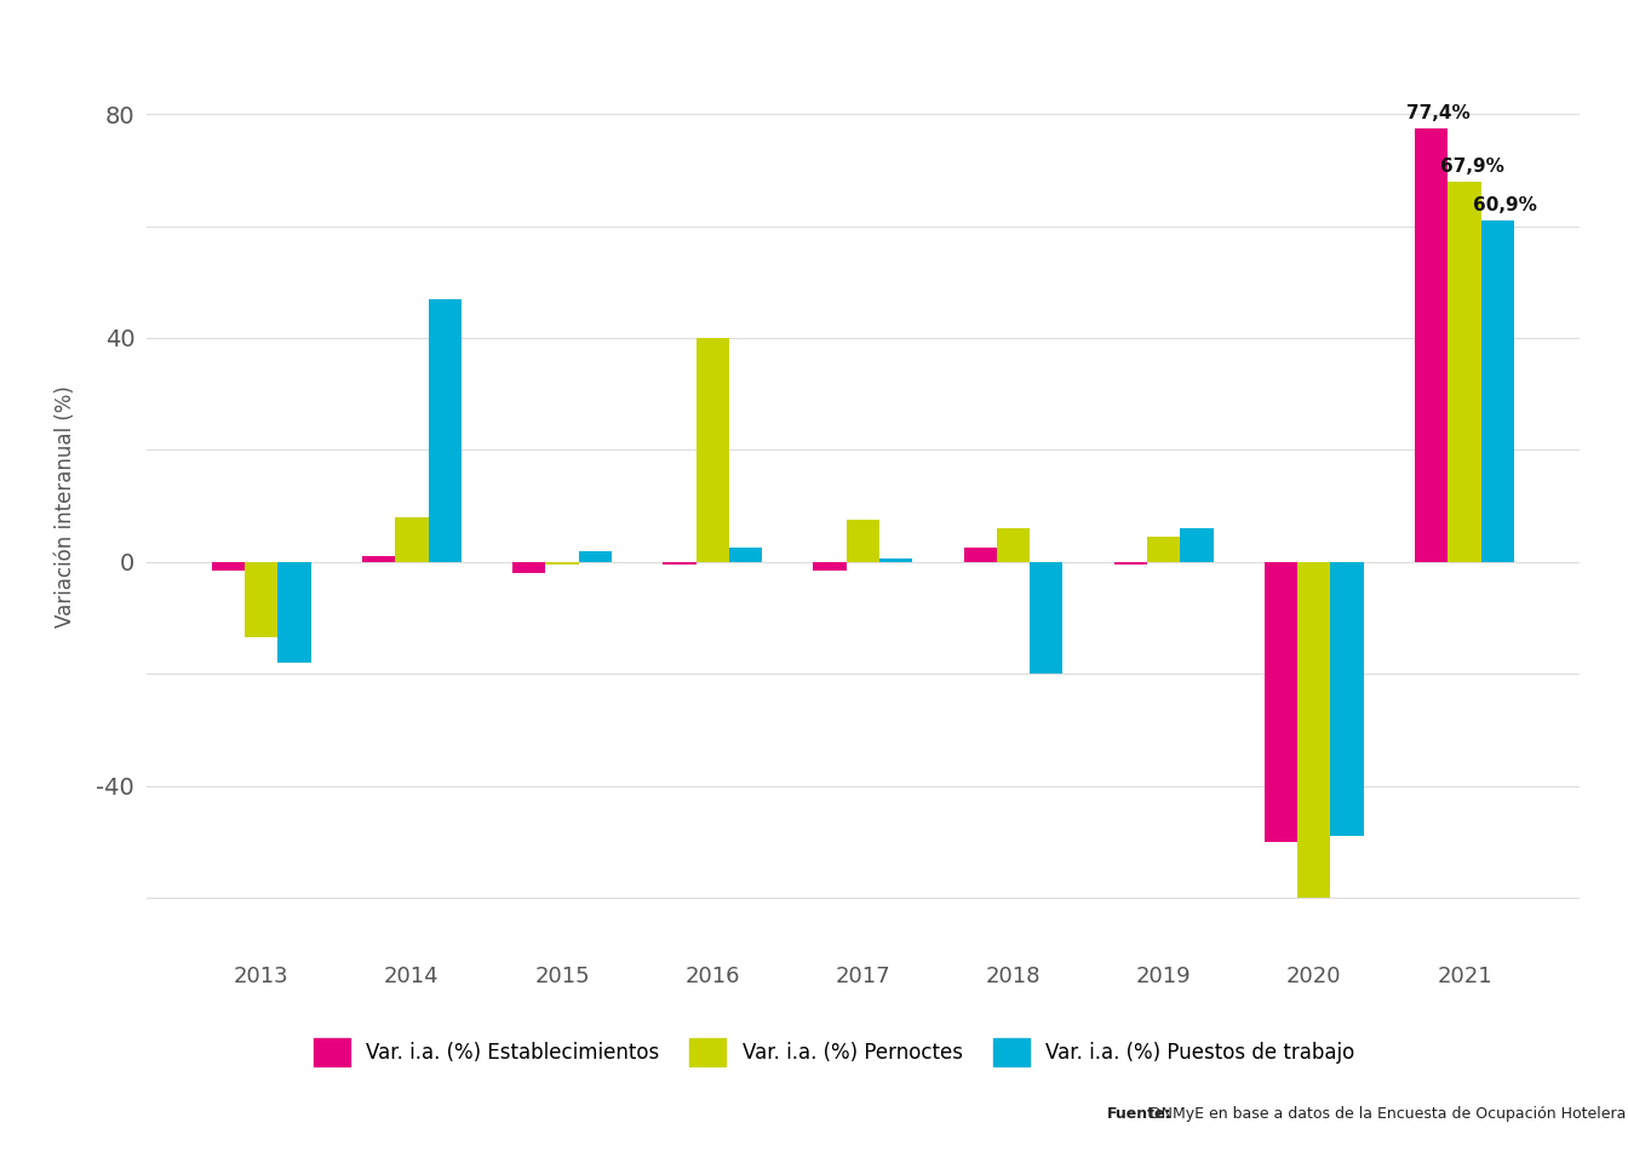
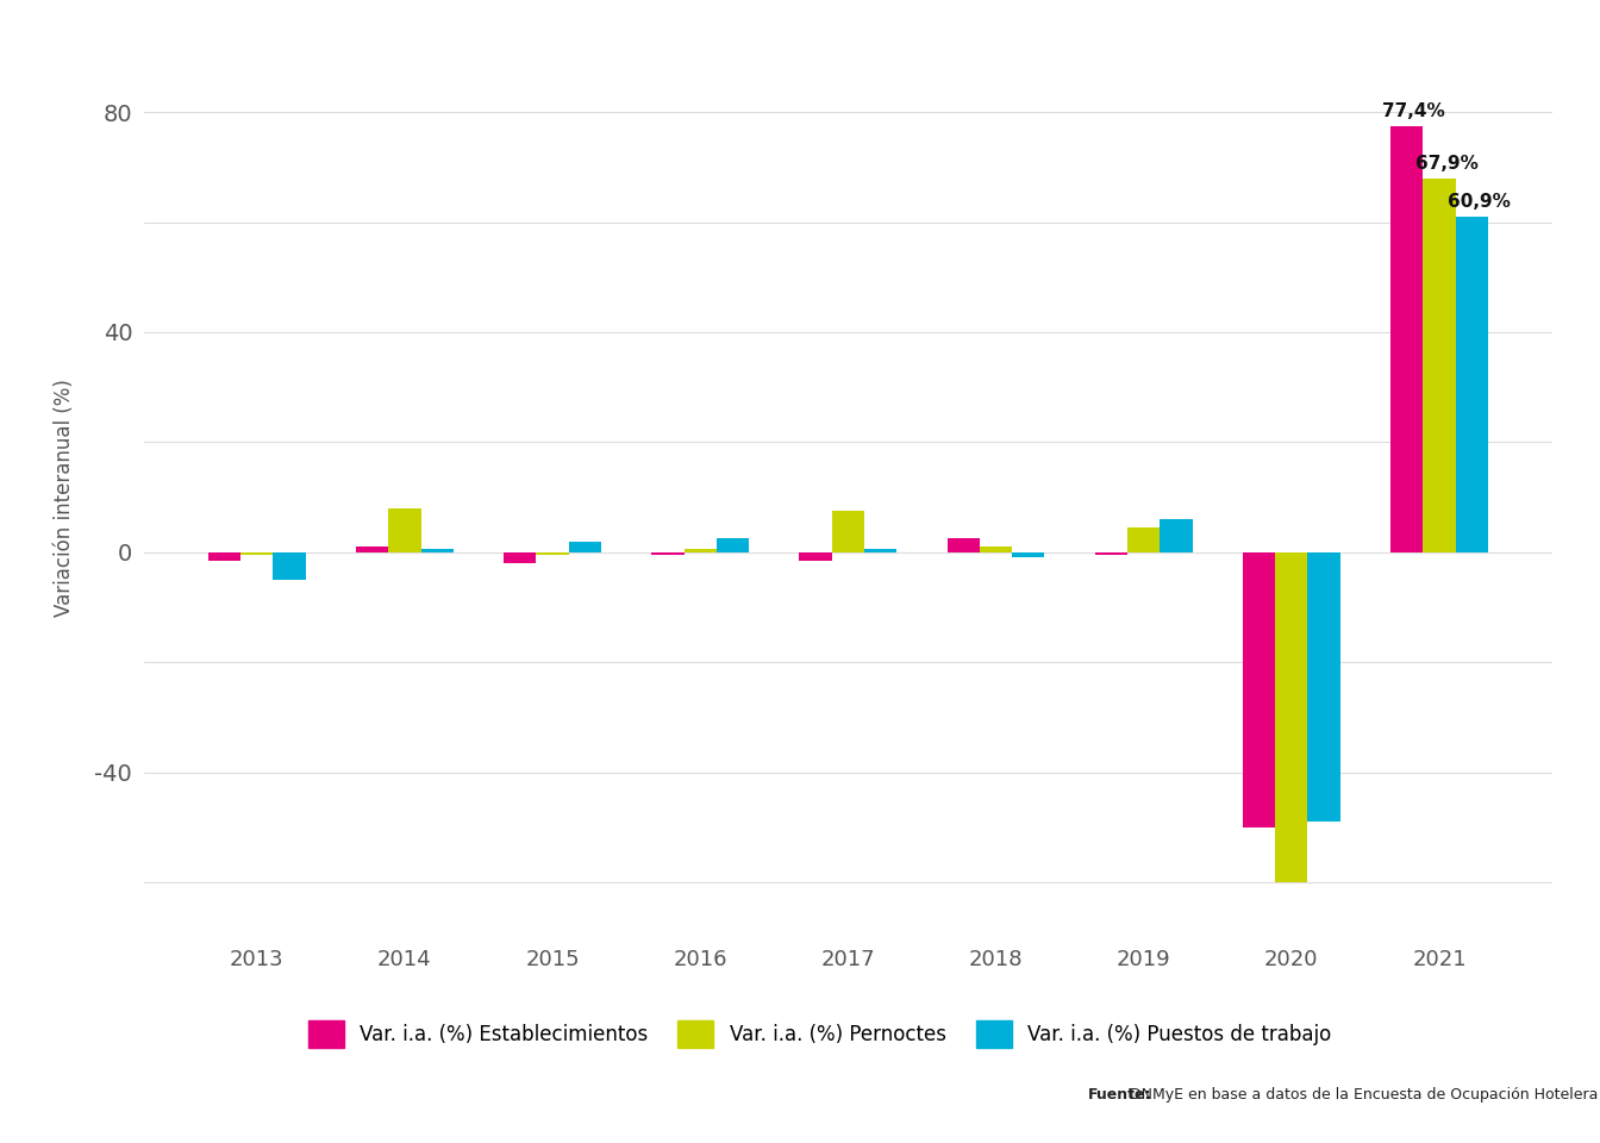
Var. i.a. (%) Pernoctes/2013: -13.5 -> -0.5
Var. i.a. (%) Puestos de trabajo/2013: -18.0 -> -5.0
Var. i.a. (%) Puestos de trabajo/2014: 47.0 -> 0.5
Var. i.a. (%) Pernoctes/2016: 40.0 -> 0.5
Var. i.a. (%) Pernoctes/2018: 6.0 -> 1.0
Var. i.a. (%) Puestos de trabajo/2018: -20.0 -> -1.0
